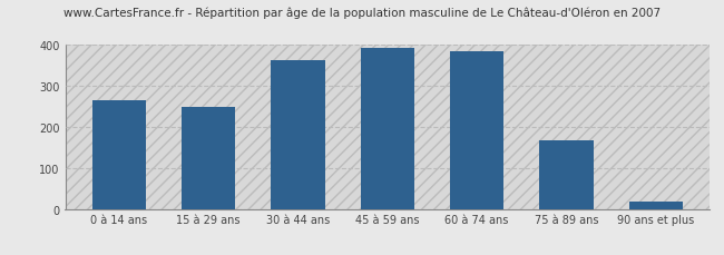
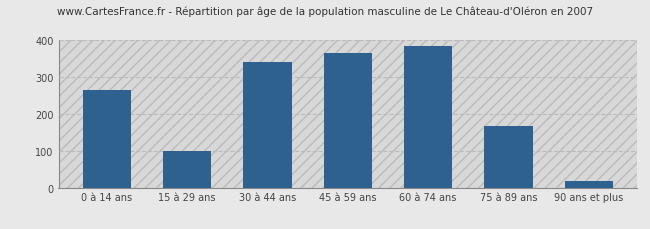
15 à 29 ans: 250 -> 100
30 à 44 ans: 362 -> 340
45 à 59 ans: 392 -> 365
